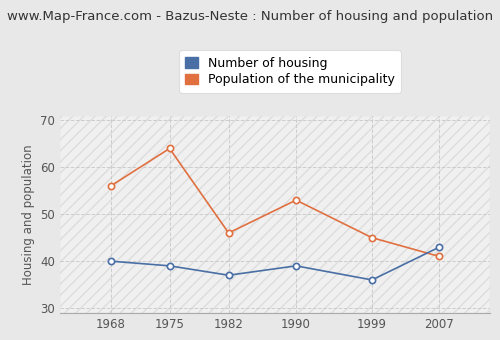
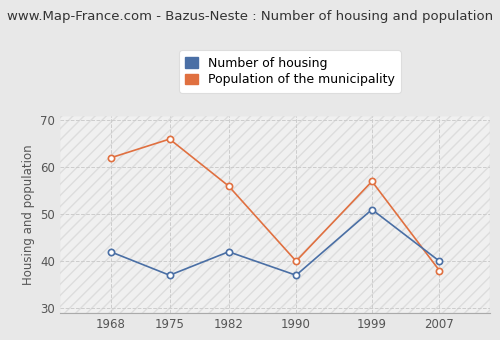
Number of housing/1968: 40 -> 42
Population of the municipality/1968: 56 -> 62
Number of housing/1975: 39 -> 37
Population of the municipality/1975: 64 -> 66
Number of housing/1982: 37 -> 42
Population of the municipality/1982: 46 -> 56
Number of housing/1990: 39 -> 37
Population of the municipality/1990: 53 -> 40
Number of housing/1999: 36 -> 51
Population of the municipality/1999: 45 -> 57
Number of housing/2007: 43 -> 40
Population of the municipality/2007: 41 -> 38
